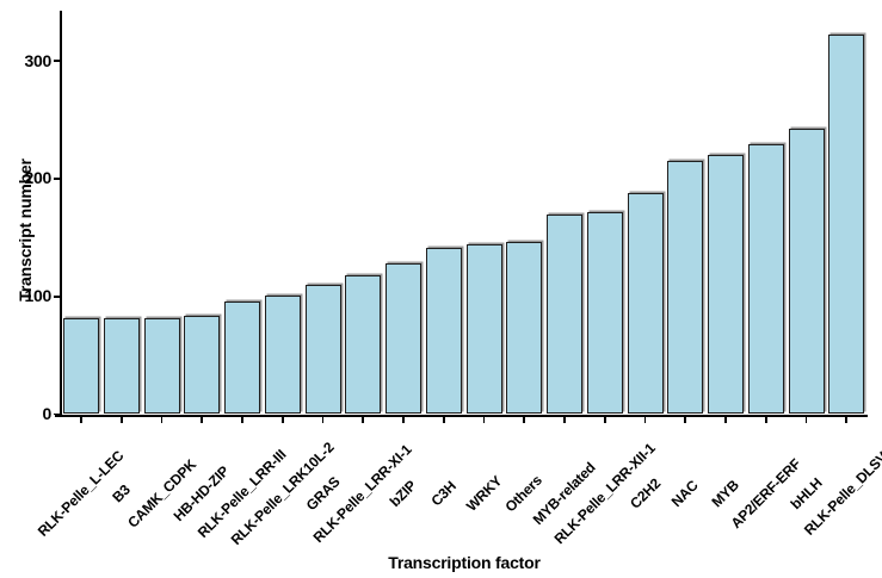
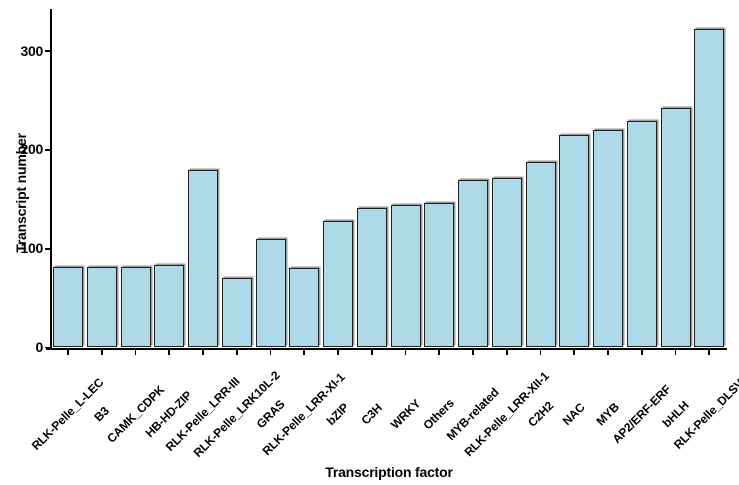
RLK-Pelle_LRR-III: 100 -> 180
RLK-Pelle_LRK10L-2: 100 -> 70
RLK-Pelle_LRR-XI-1: 120 -> 80
